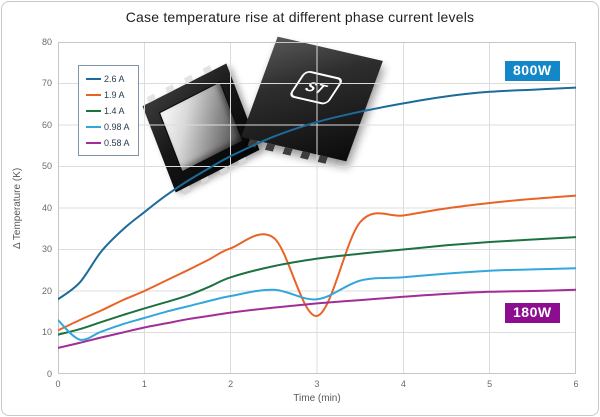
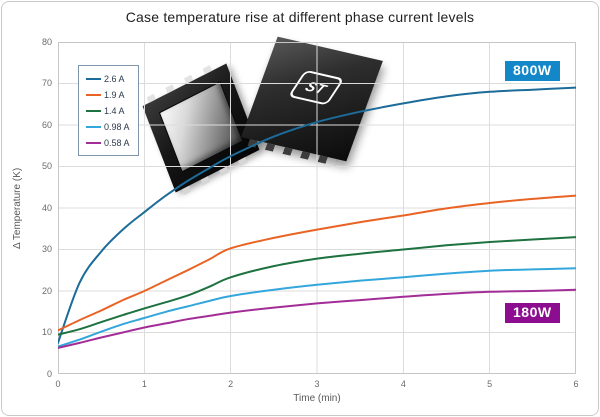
2.6 A/0: 18 -> 8
0.98 A/0: 13 -> 7
1.9 A/3: 14 -> 35
0.98 A/3: 18 -> 22
